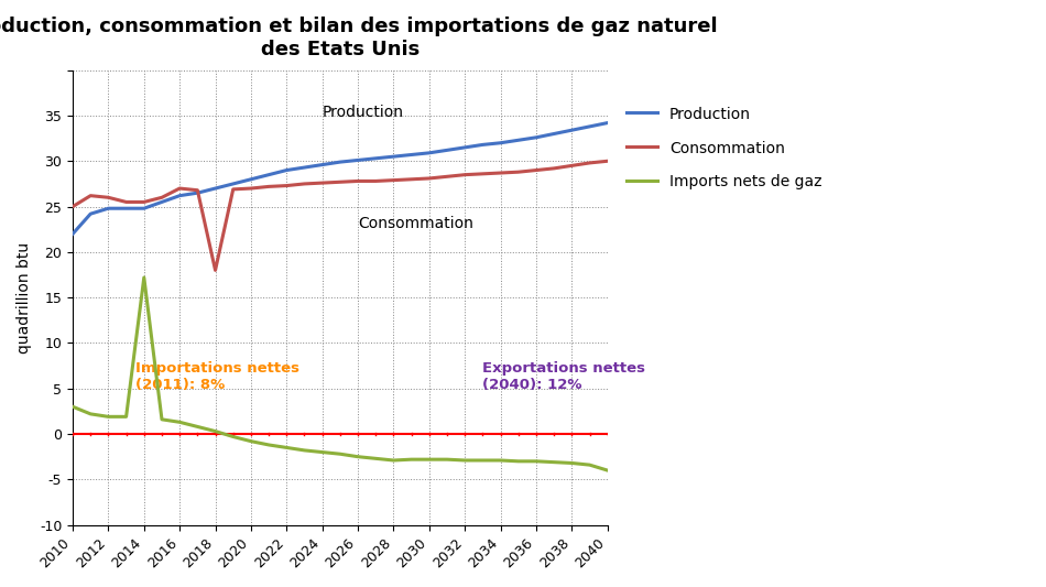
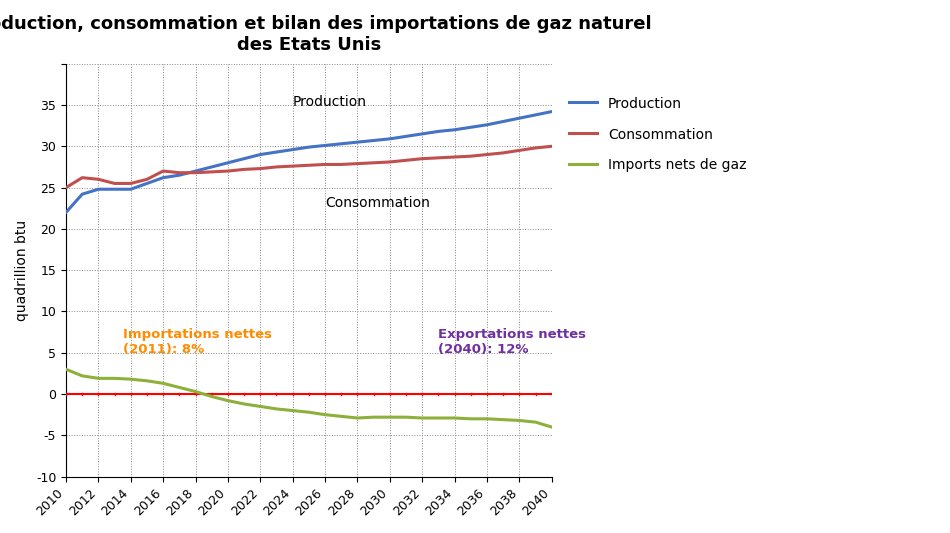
Imports nets de gaz/2014: 17.2 -> 1.8
Consommation/2018: 18.0 -> 26.8
